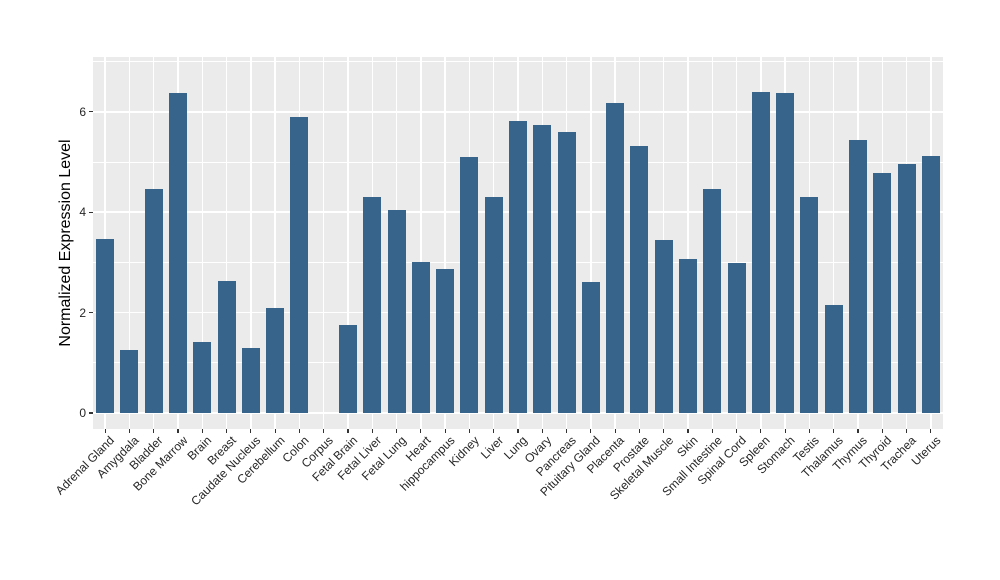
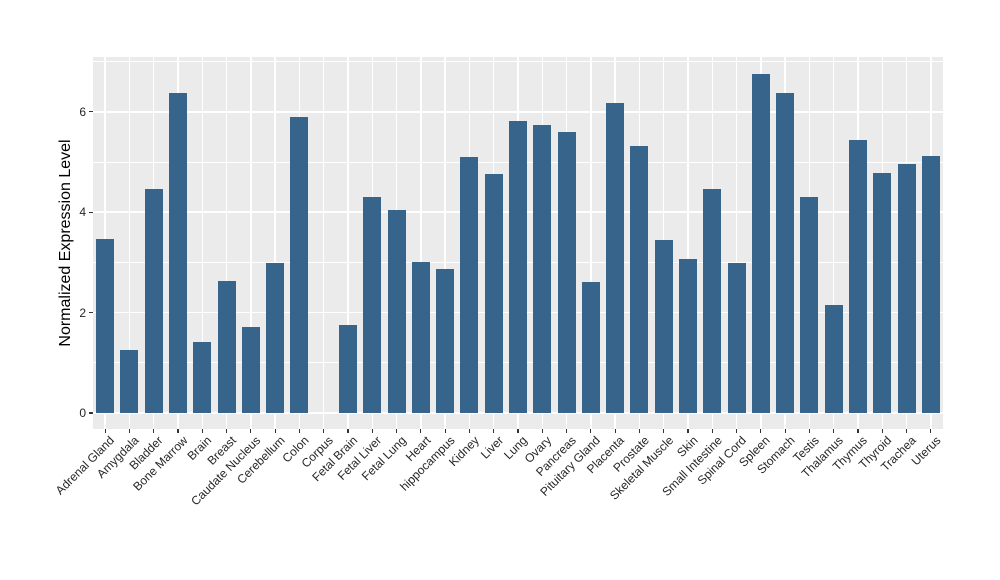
Caudate Nucleus: 1.3 -> 1.7
Cerebellum: 2.1 -> 3.0
Liver: 4.3 -> 4.8
Spleen: 6.4 -> 6.8
